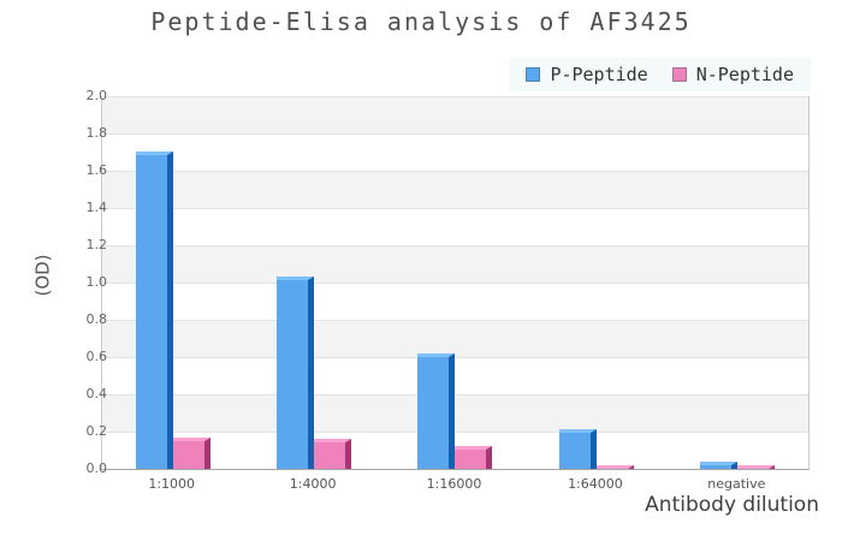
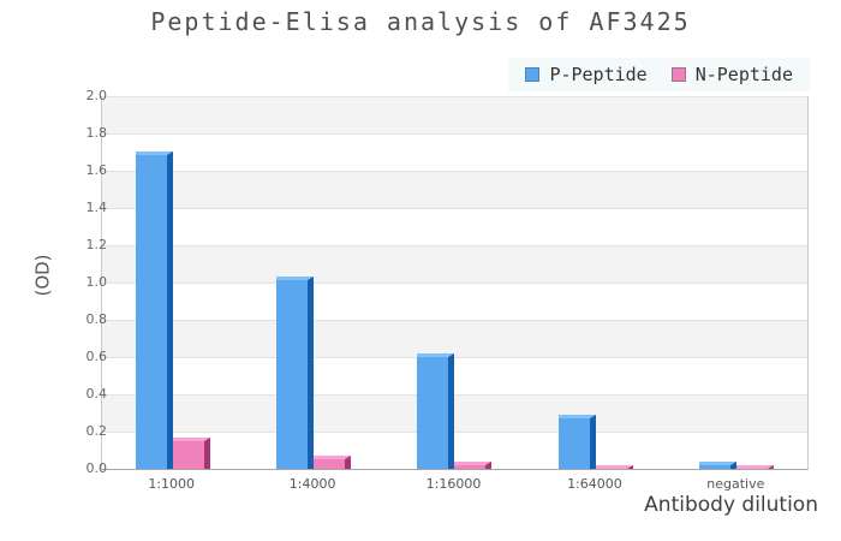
N-Peptide/1:4000: 0.16 -> 0.07
N-Peptide/1:16000: 0.12 -> 0.04
P-Peptide/1:64000: 0.21 -> 0.29
